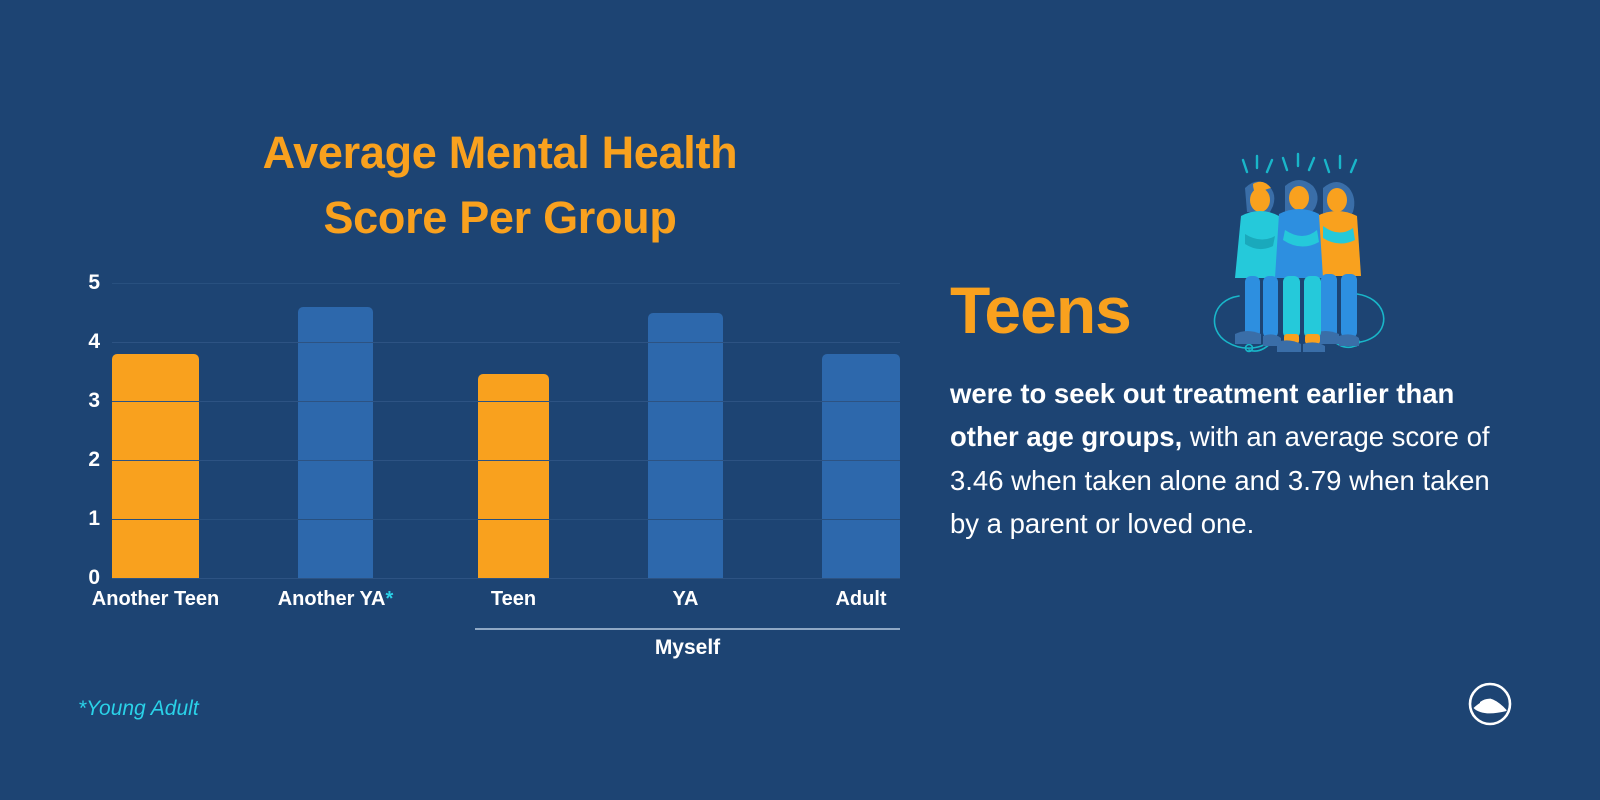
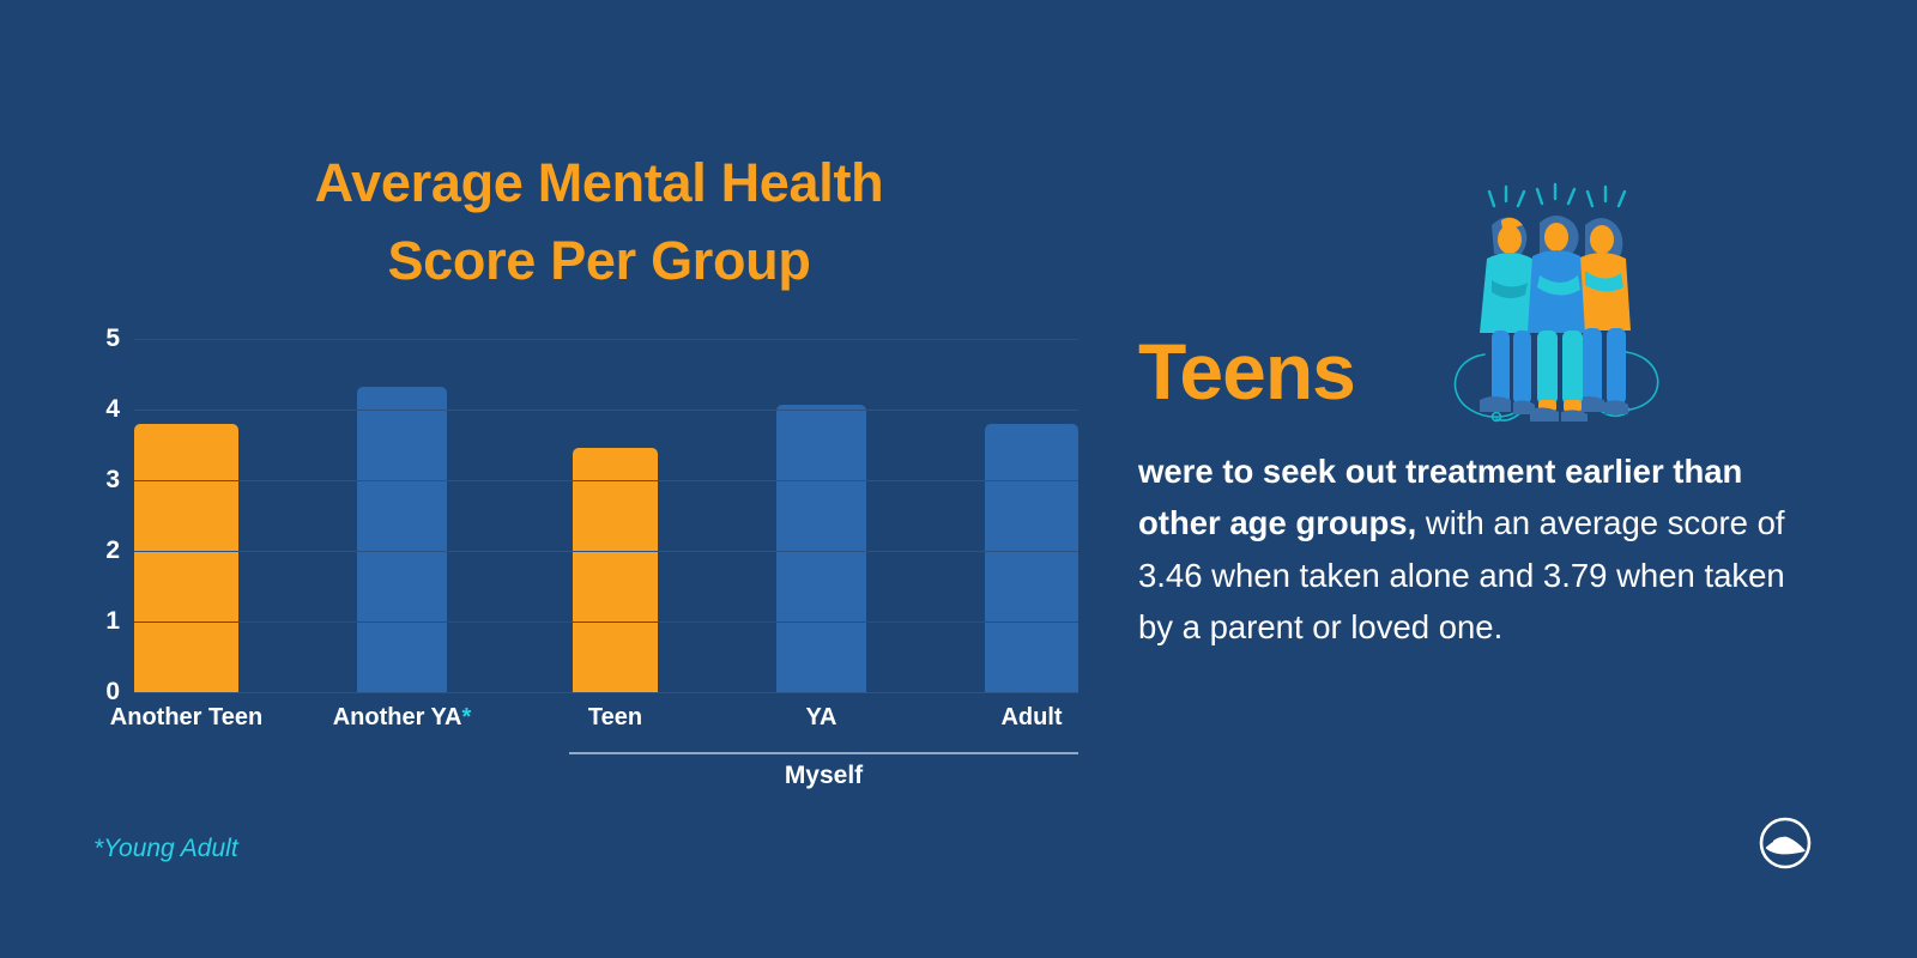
Another YA*: 4.6 -> 4.3
YA: 4.5 -> 4.1
